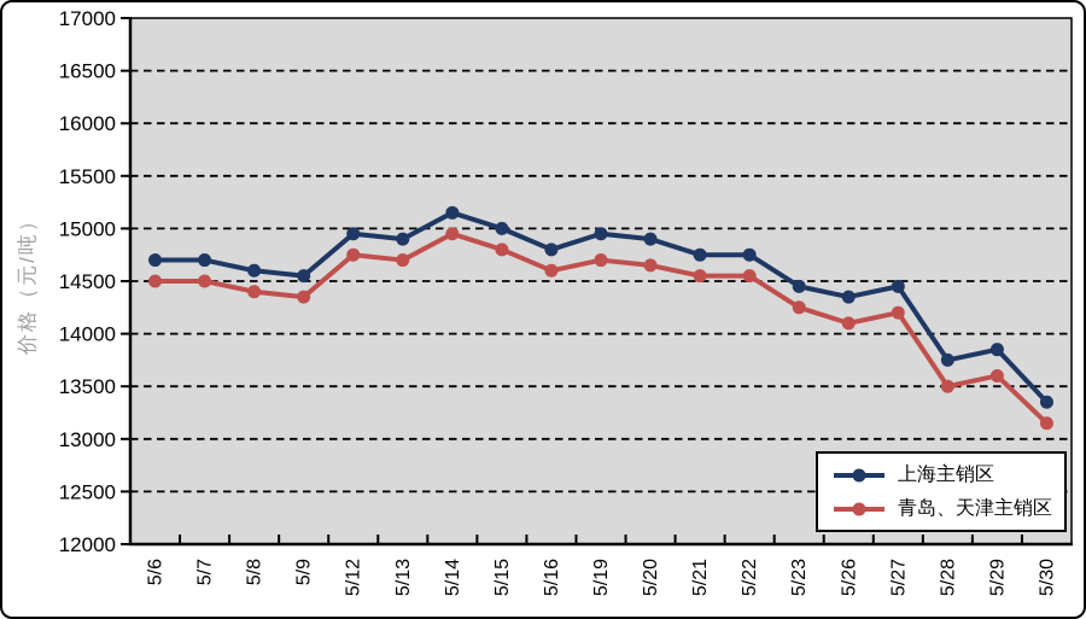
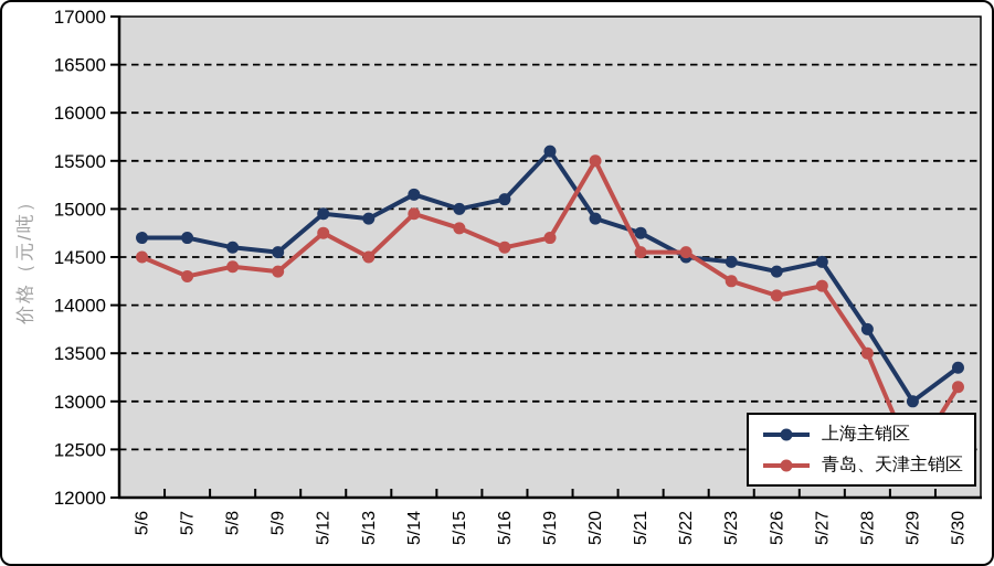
青岛、天津主销区/5/7: 14500 -> 14300
青岛、天津主销区/5/13: 14700 -> 14500
上海主销区/5/16: 14800 -> 15100
上海主销区/5/19: 15000 -> 15600
青岛、天津主销区/5/20: 14600 -> 15500
上海主销区/5/22: 14800 -> 14500
上海主销区/5/29: 13800 -> 13000
青岛、天津主销区/5/29: 13600 -> 12400
